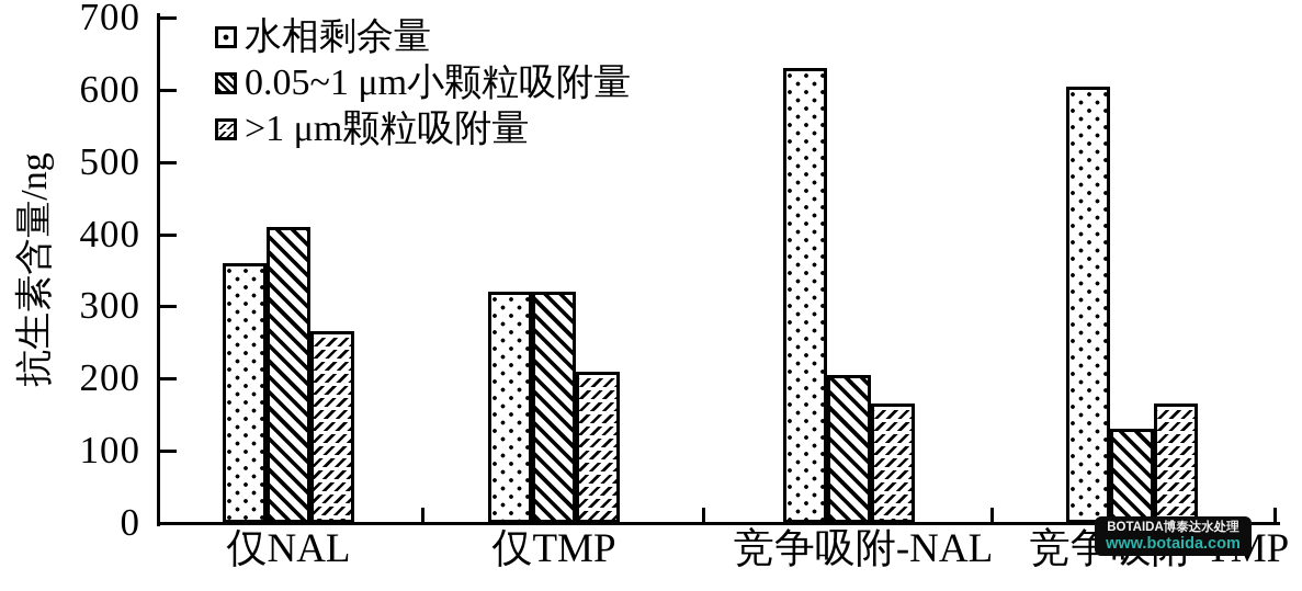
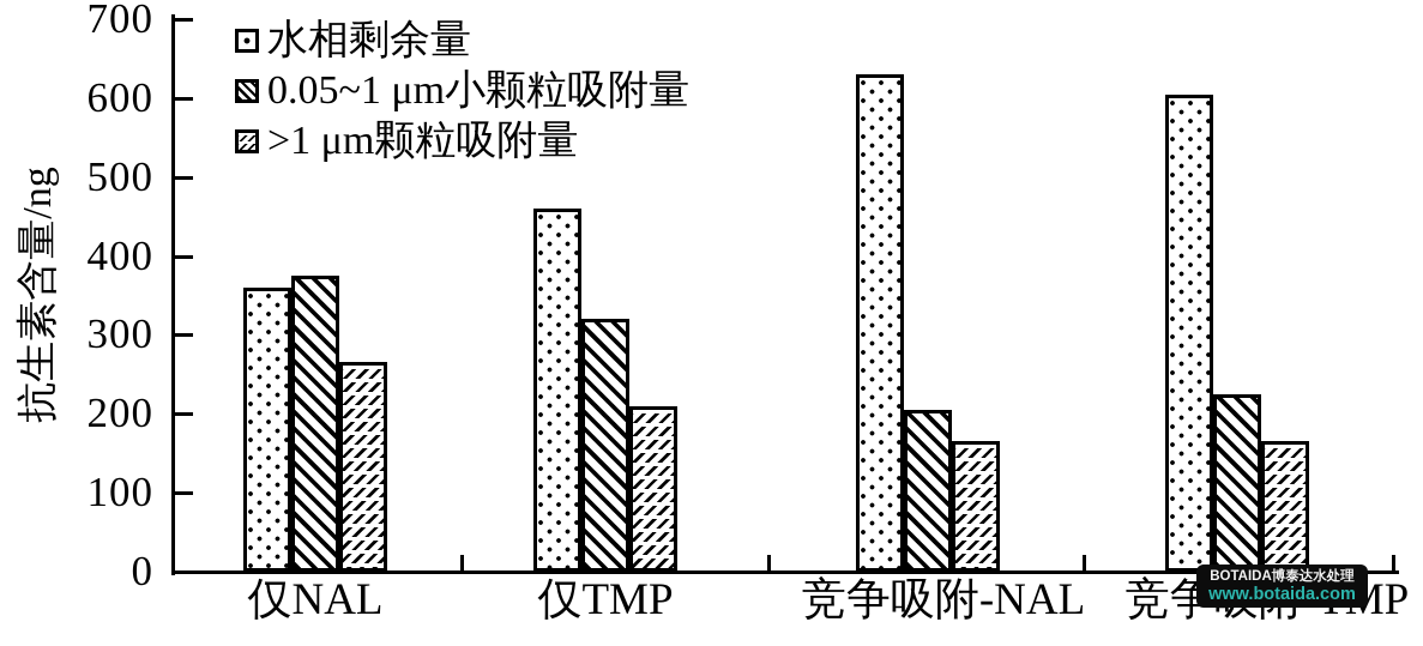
0.05~1 μm小颗粒吸附量/仅NAL: 410 -> 380
水相剩余量/仅TMP: 320 -> 460
0.05~1 μm小颗粒吸附量/竞争吸附-TMP: 130 -> 220
